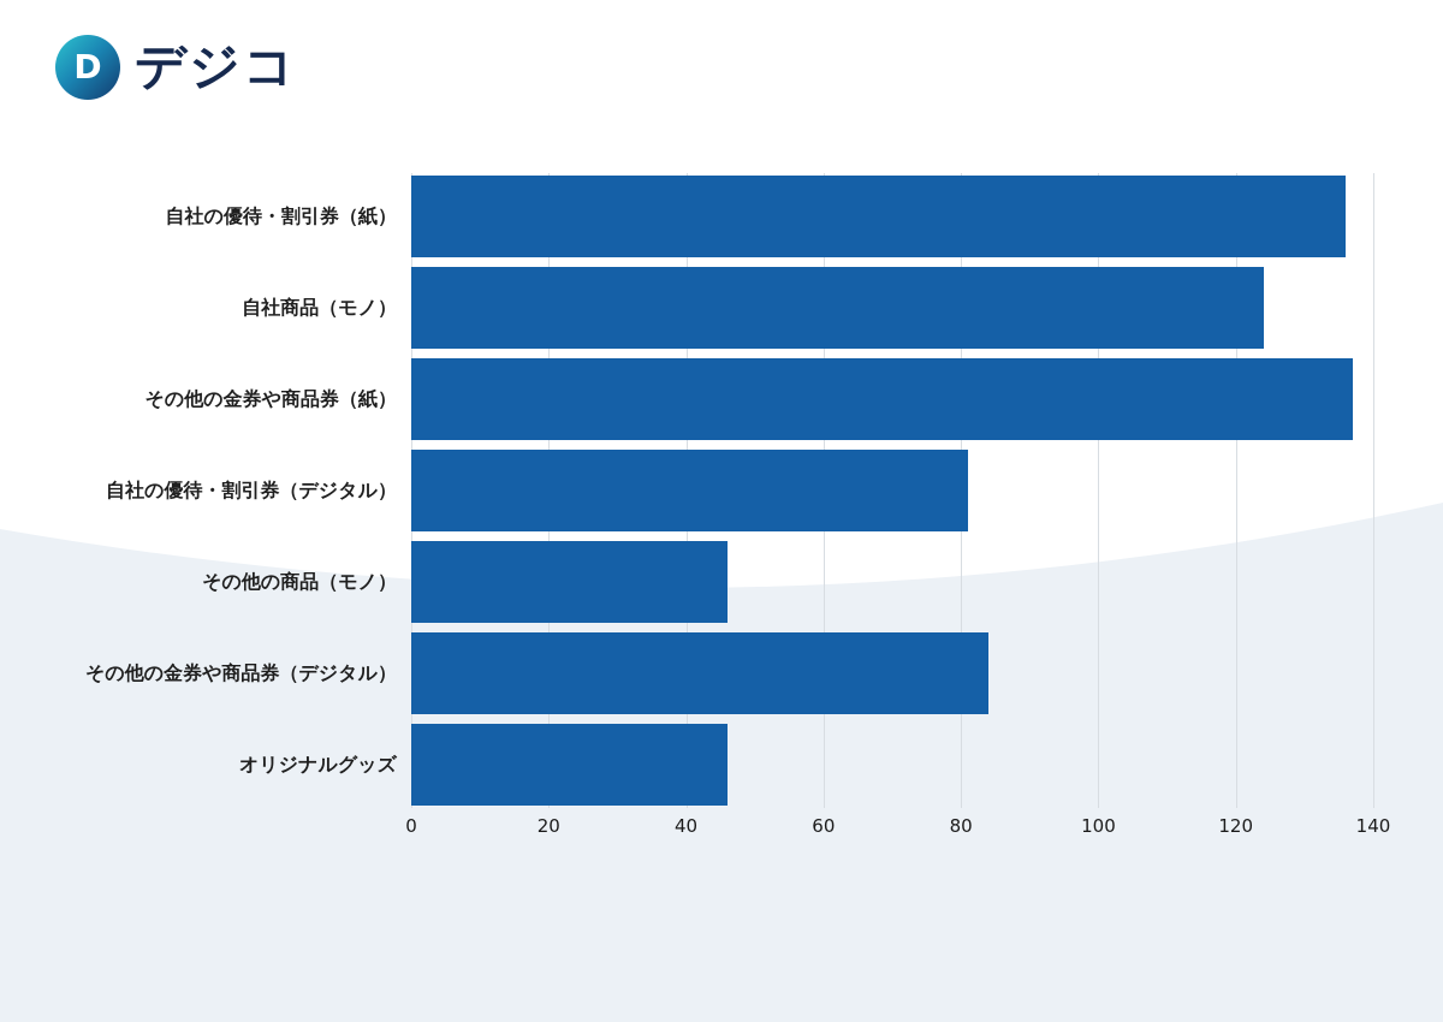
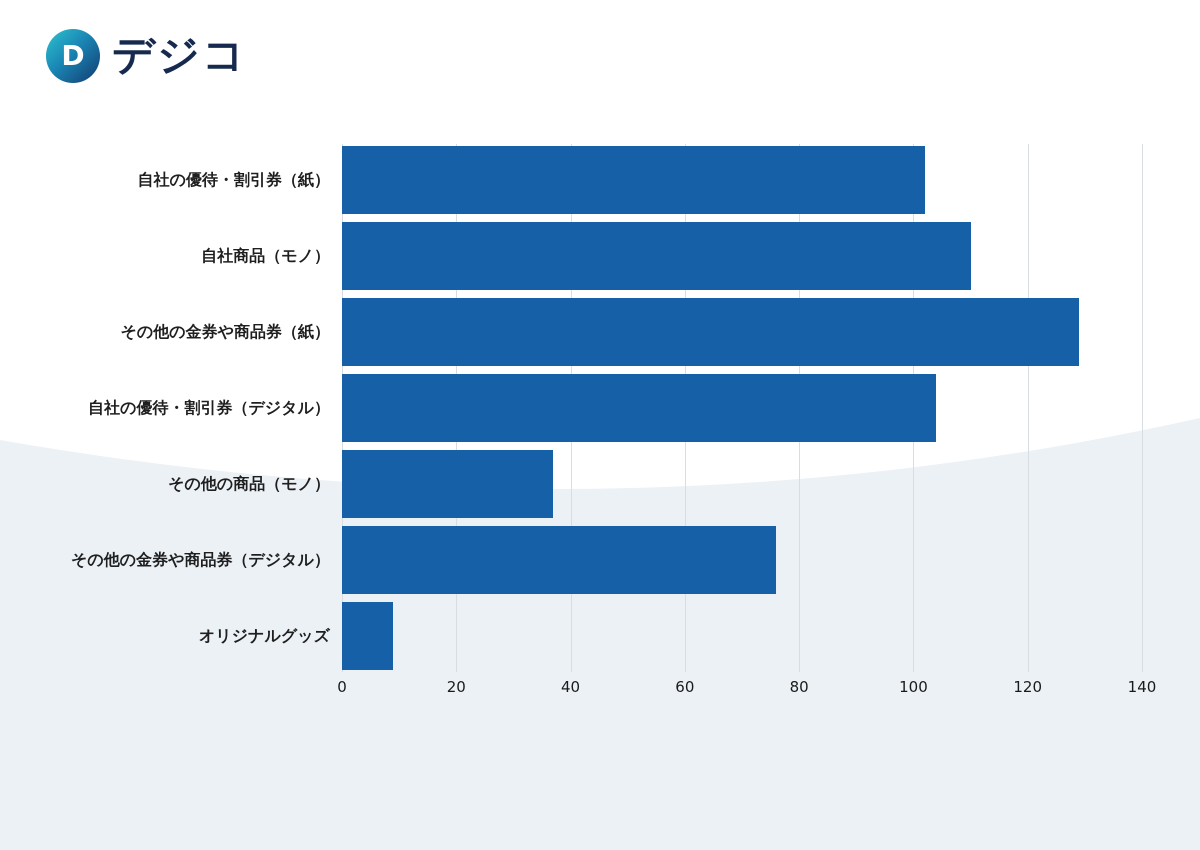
自社の優待・割引券（紙）: 136 -> 102
自社商品（モノ）: 124 -> 110
その他の金券や商品券（紙）: 137 -> 129
自社の優待・割引券（デジタル）: 81 -> 104
その他の商品（モノ）: 46 -> 37
その他の金券や商品券（デジタル）: 84 -> 76
オリジナルグッズ: 46 -> 9
